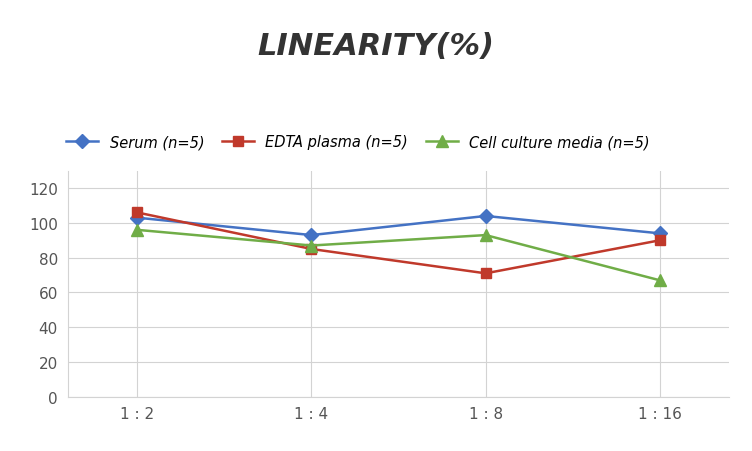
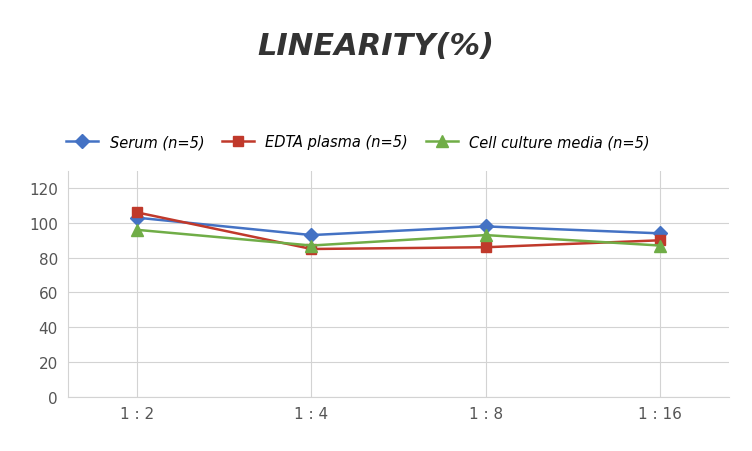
Serum (n=5)/1 : 8: 104 -> 98
EDTA plasma (n=5)/1 : 8: 71 -> 86
Cell culture media (n=5)/1 : 16: 67 -> 87
